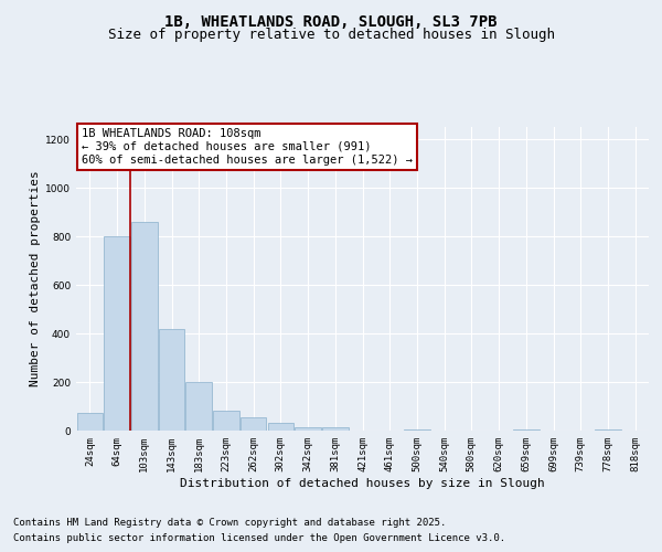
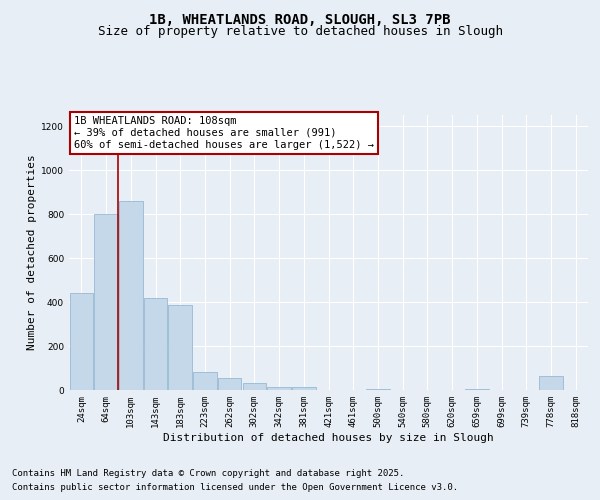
24sqm: 75 -> 440
183sqm: 200 -> 385
778sqm: 5 -> 65
